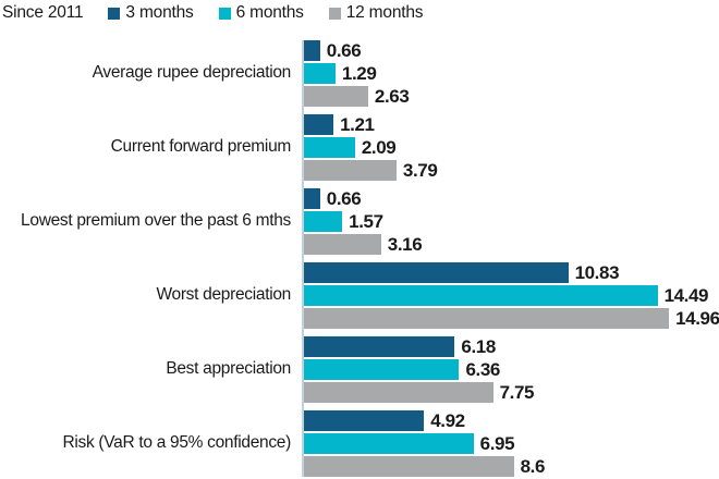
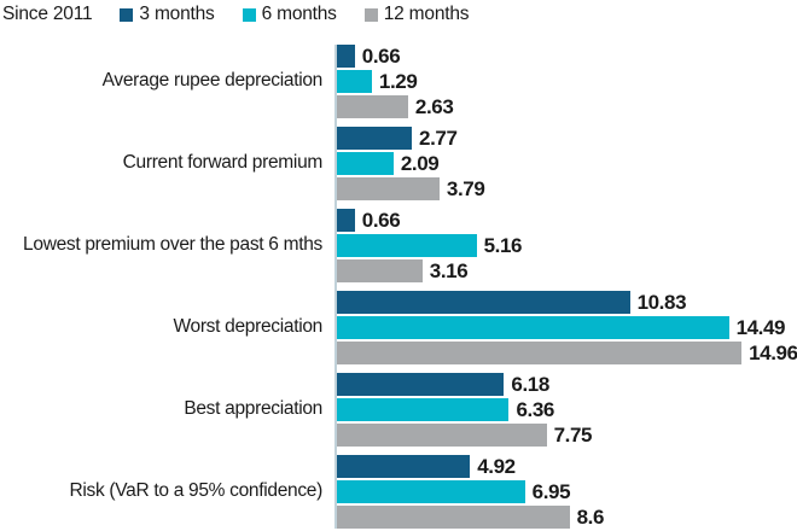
3 months/Current forward premium: 1.21 -> 2.77
6 months/Lowest premium over the past 6 mths: 1.57 -> 5.16
